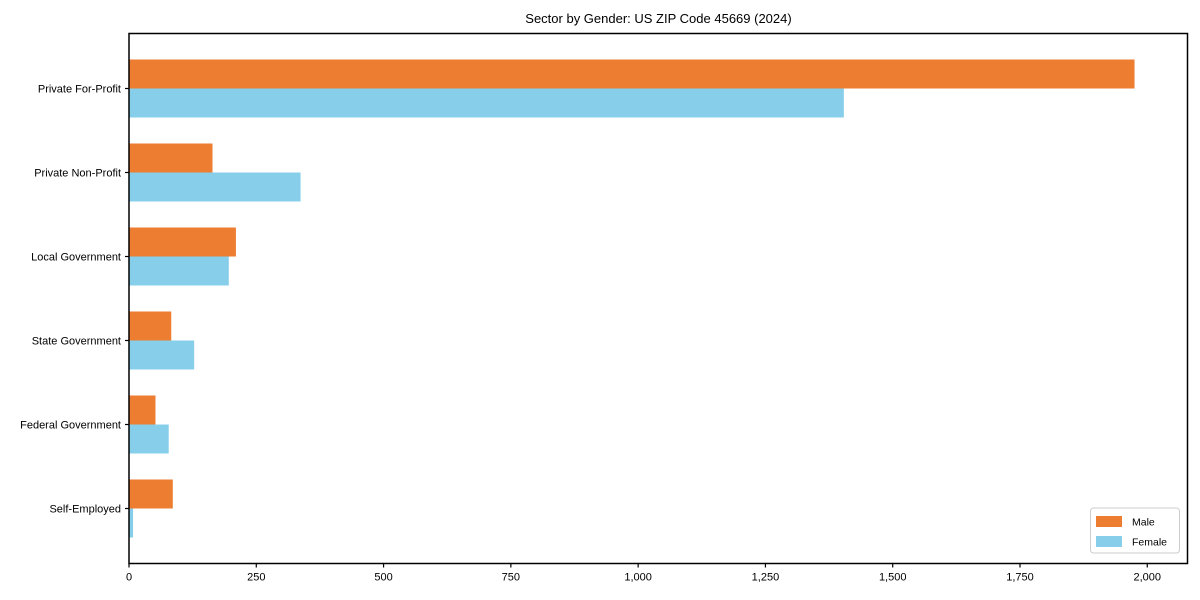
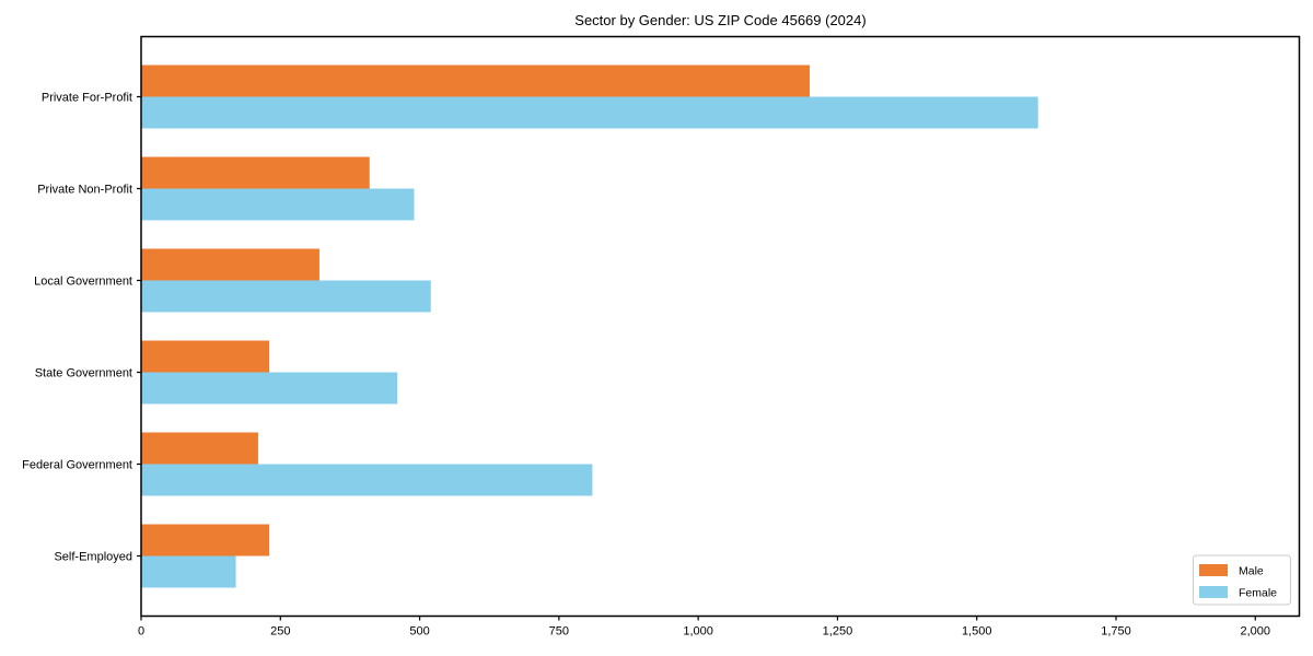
Male/Private For-Profit: 1980 -> 1200
Female/Private For-Profit: 1400 -> 1610
Male/Private Non-Profit: 160 -> 410
Female/Private Non-Profit: 340 -> 490
Male/Local Government: 210 -> 320
Female/Local Government: 200 -> 520
Male/State Government: 80 -> 230
Female/State Government: 130 -> 460
Male/Federal Government: 50 -> 210
Female/Federal Government: 80 -> 810
Male/Self-Employed: 90 -> 230
Female/Self-Employed: 10 -> 170
